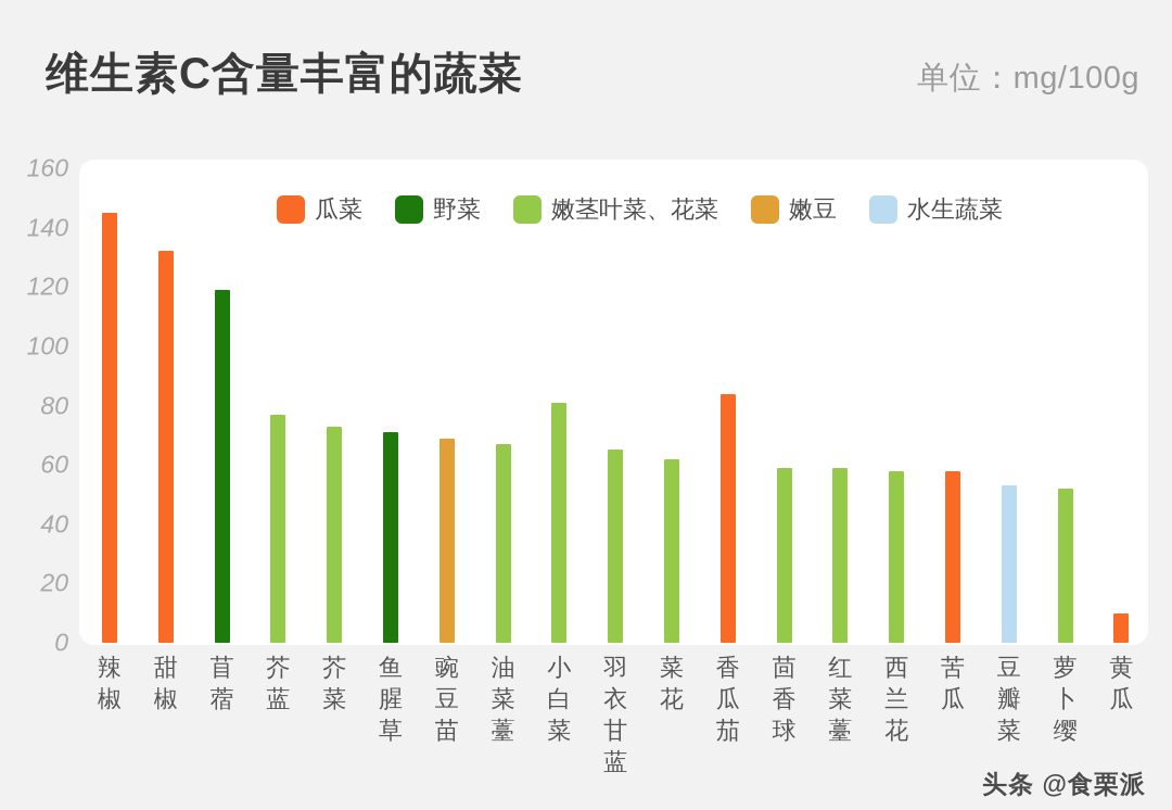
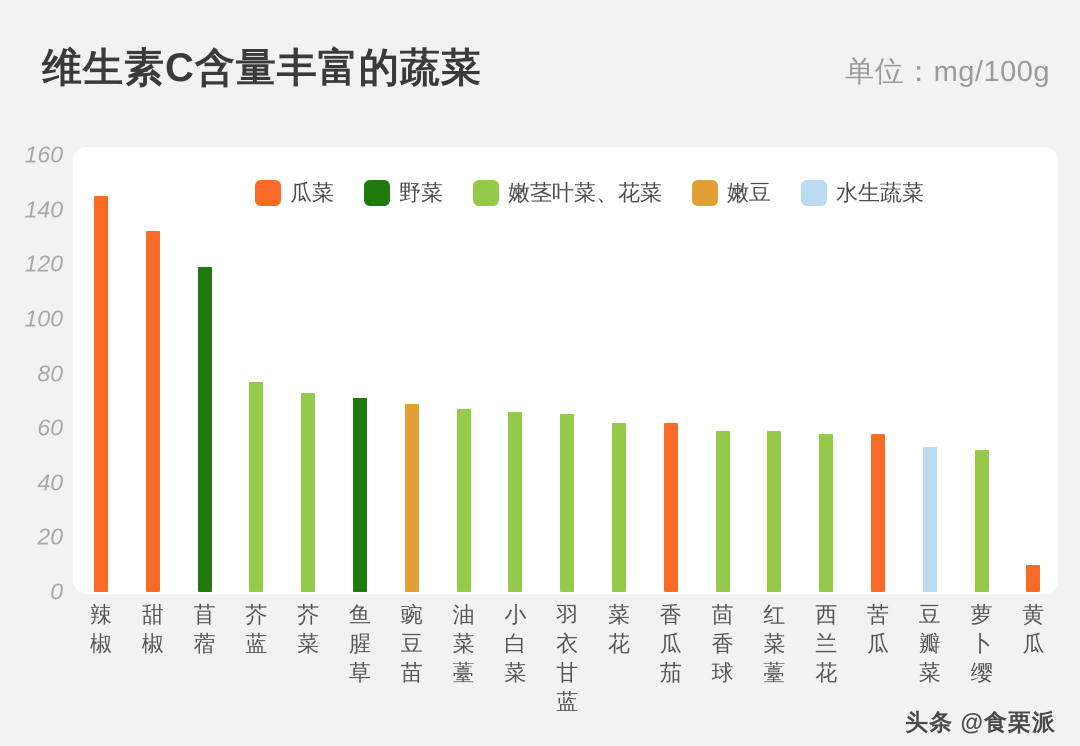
小白菜: 81 -> 66
香瓜茄: 84 -> 62
